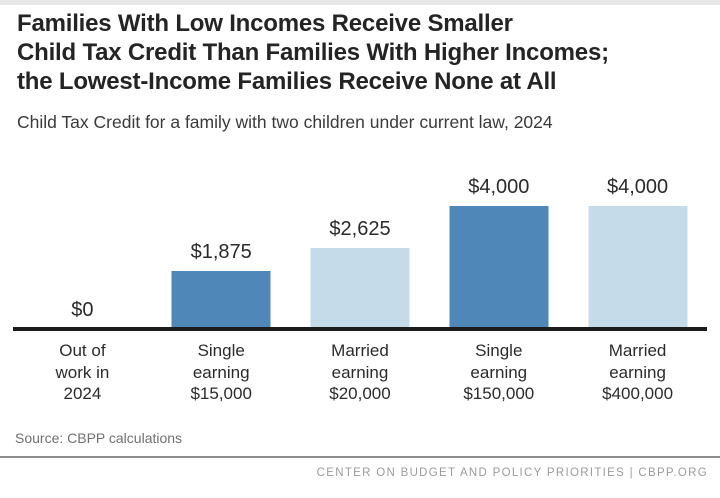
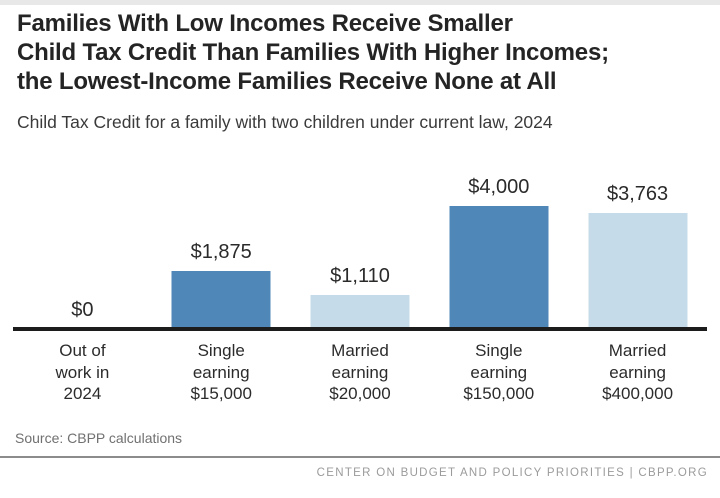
Married earning $20,000: $2,625 -> $1,110
Married earning $400,000: $4,000 -> $3,763
